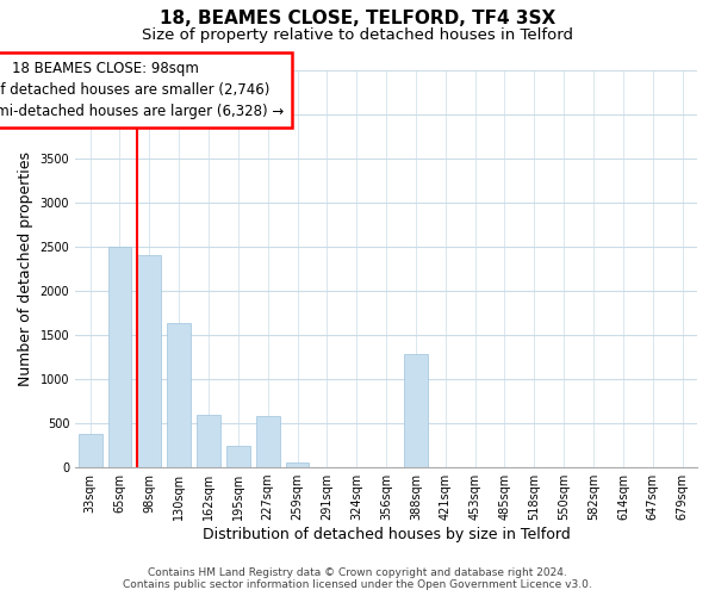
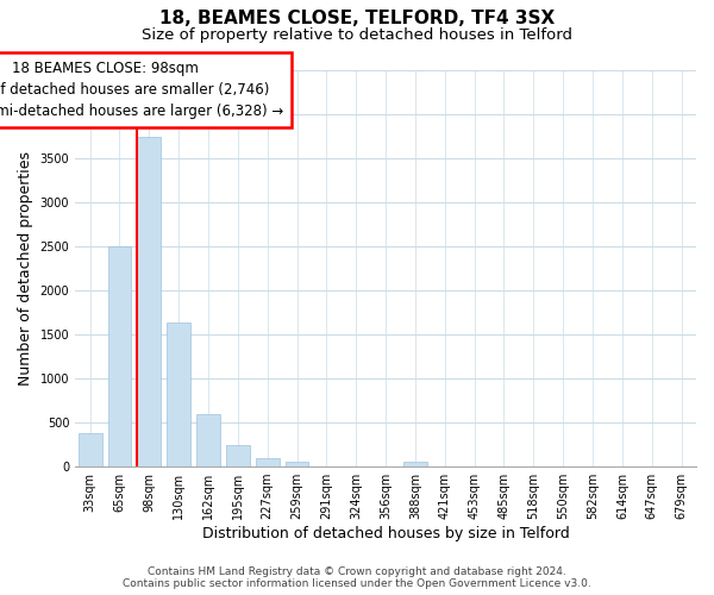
98sqm: 2400 -> 3750
227sqm: 580 -> 100
388sqm: 1280 -> 60
